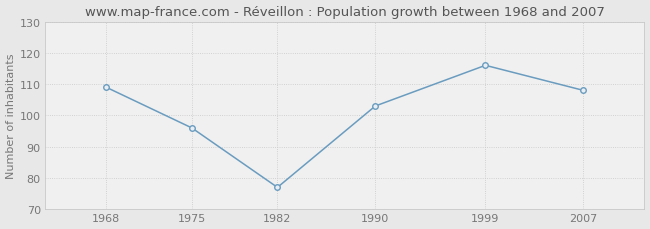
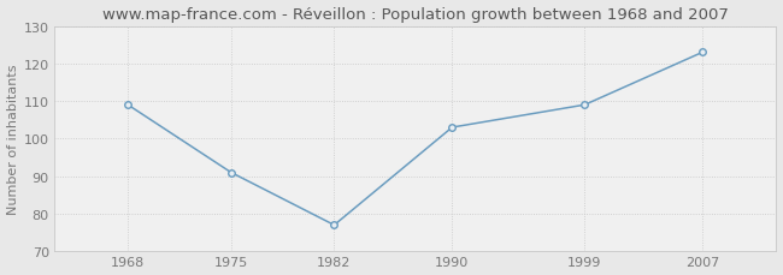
1975: 96 -> 91
1999: 116 -> 109
2007: 108 -> 123
